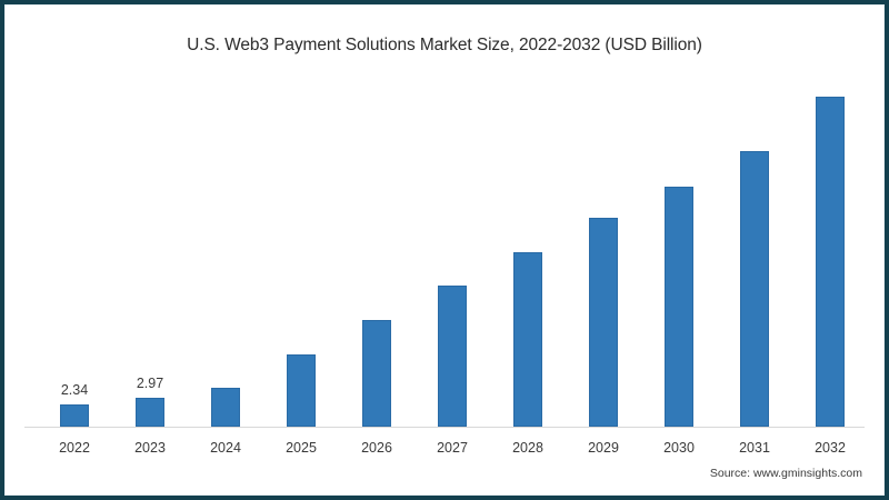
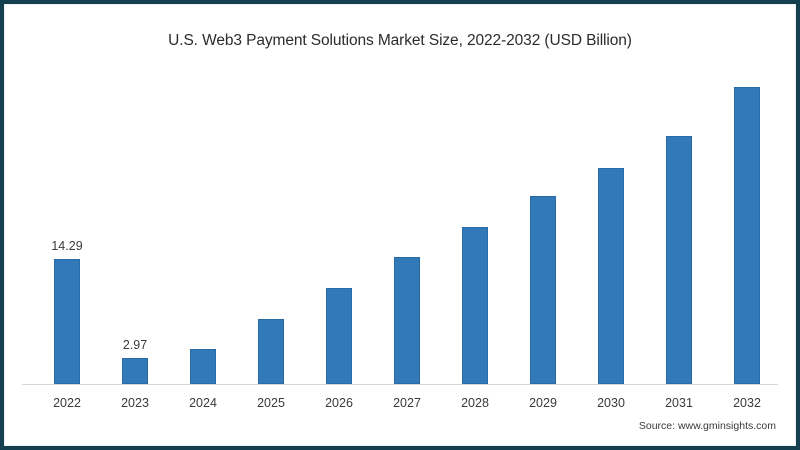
2022: 2.34 -> 14.29
